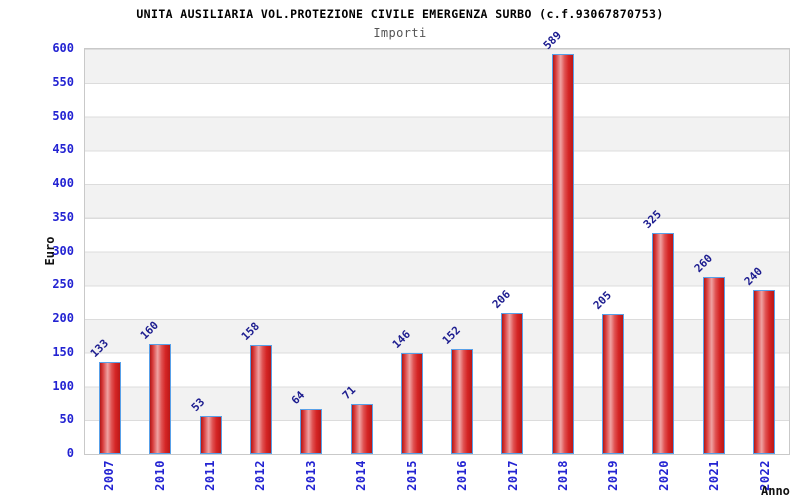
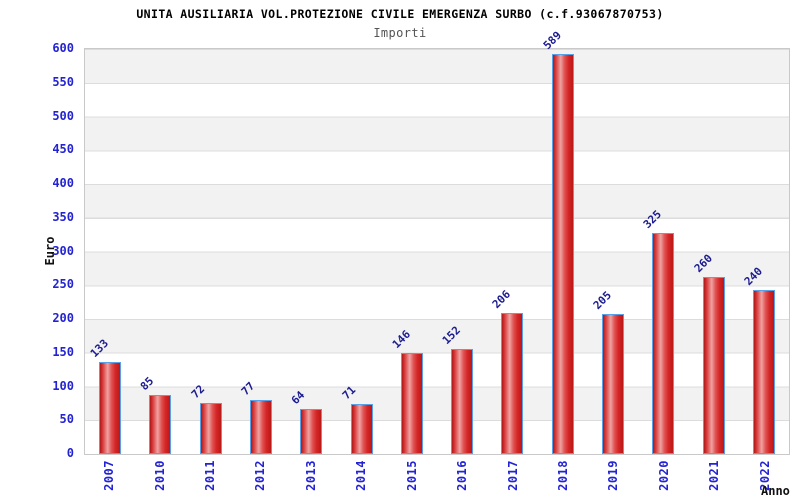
2010: 160 -> 85
2011: 53 -> 72
2012: 158 -> 77
